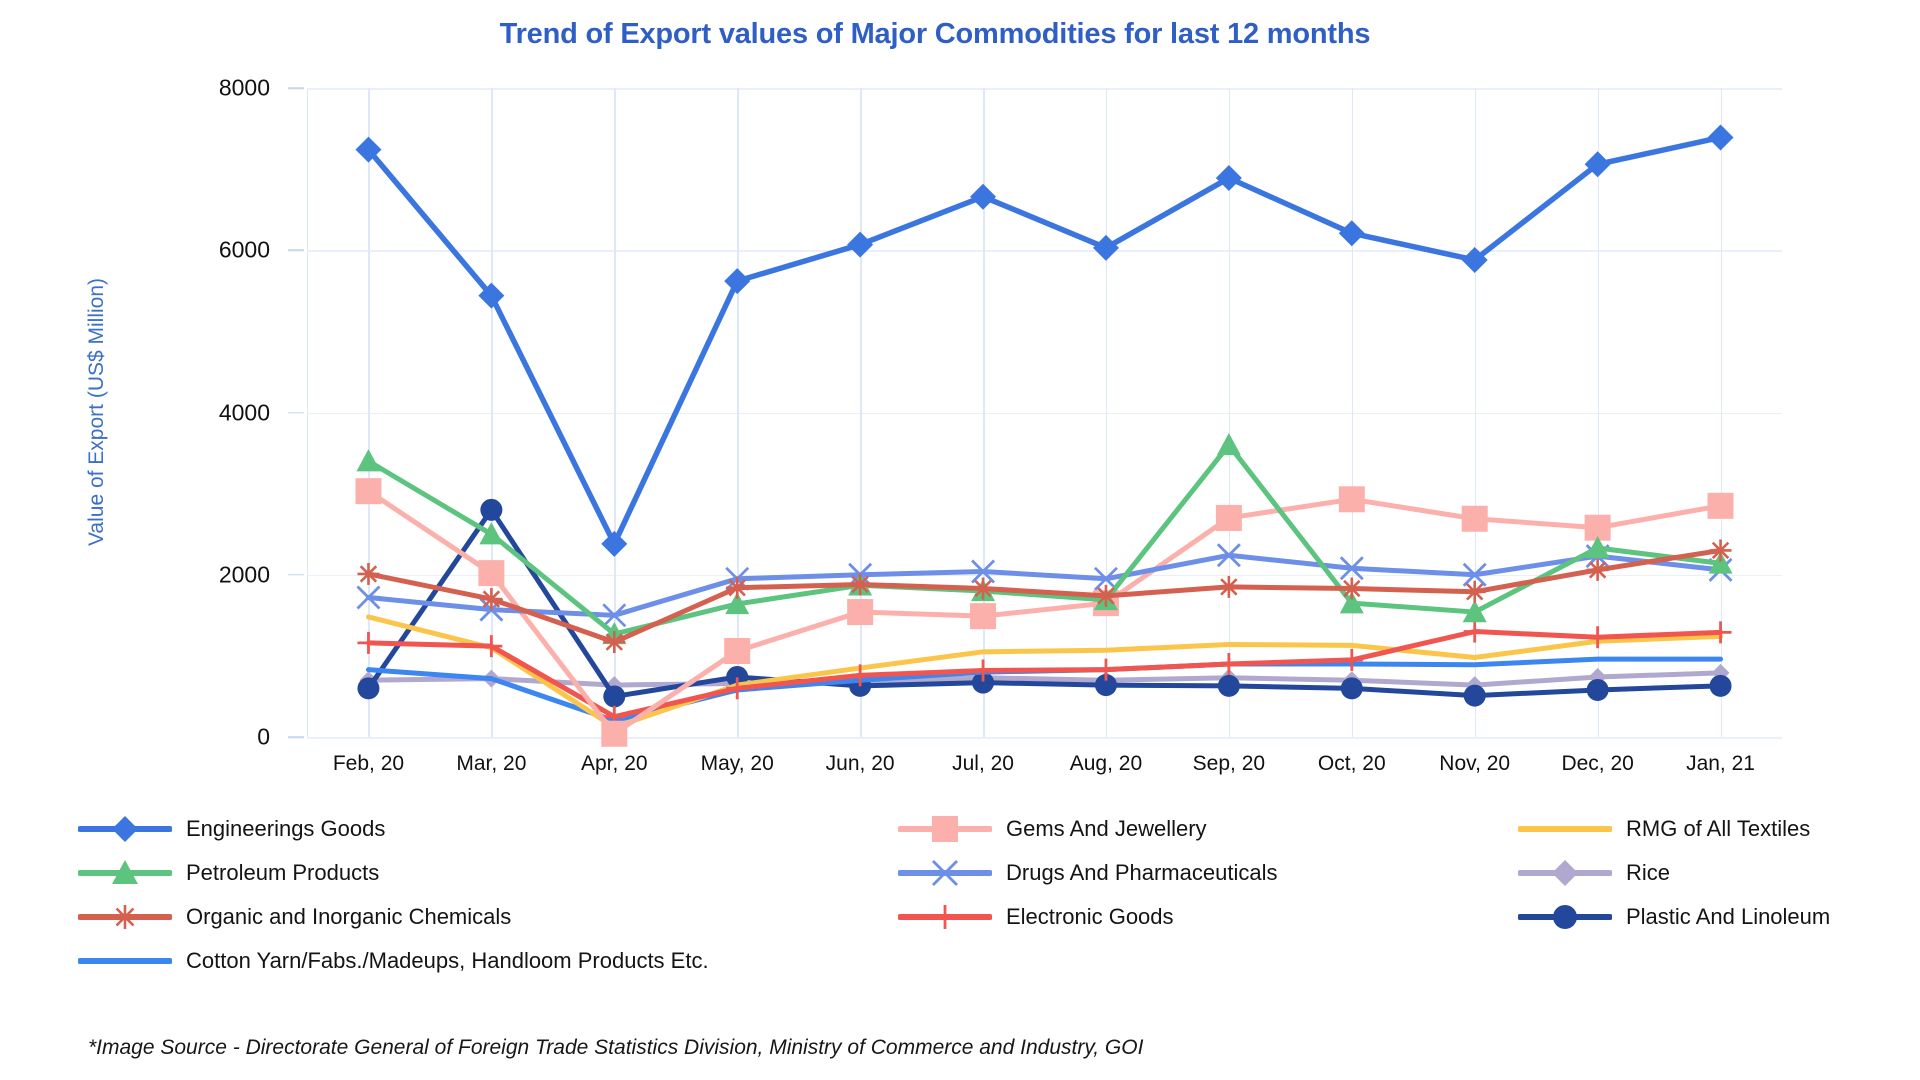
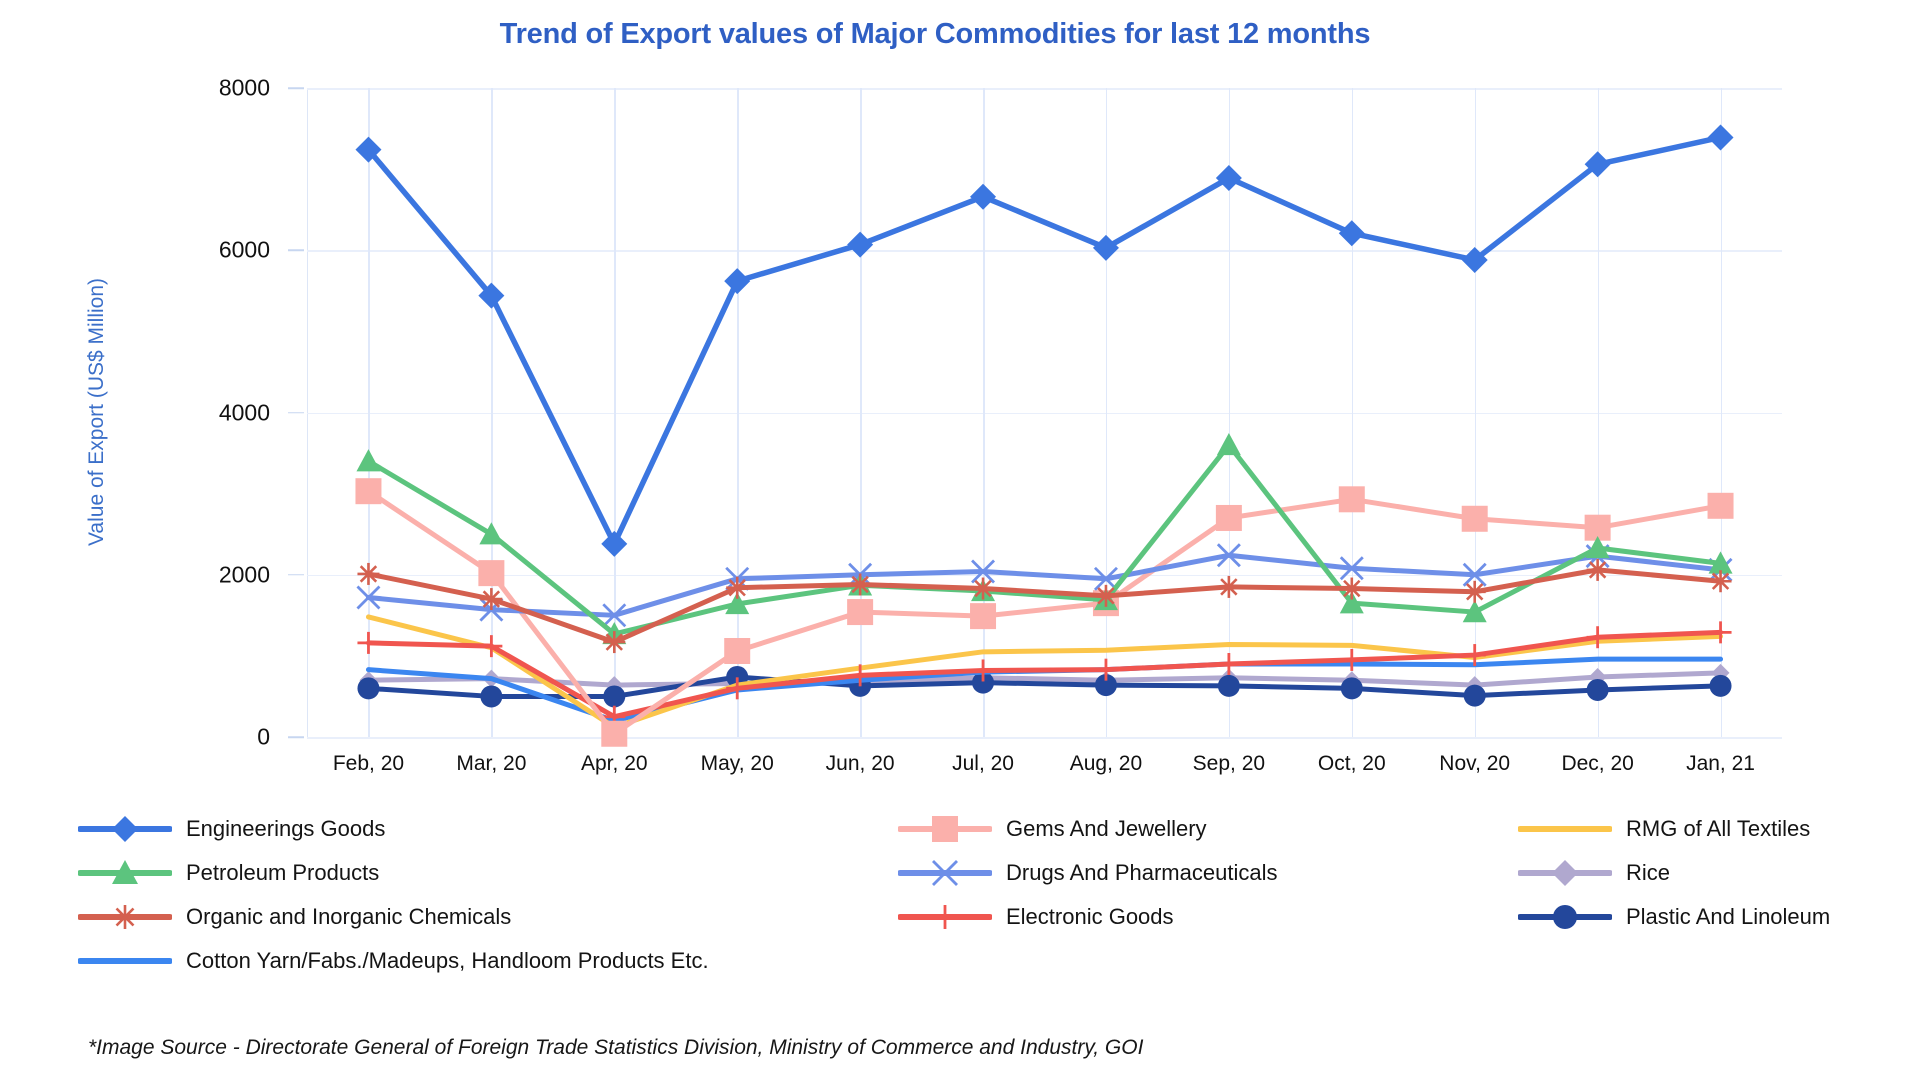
Plastic And Linoleum/Mar, 20: 2800 -> 500
Electronic Goods/Nov, 20: 1300 -> 1000
Organic and Inorganic Chemicals/Jan, 21: 2300 -> 1900
